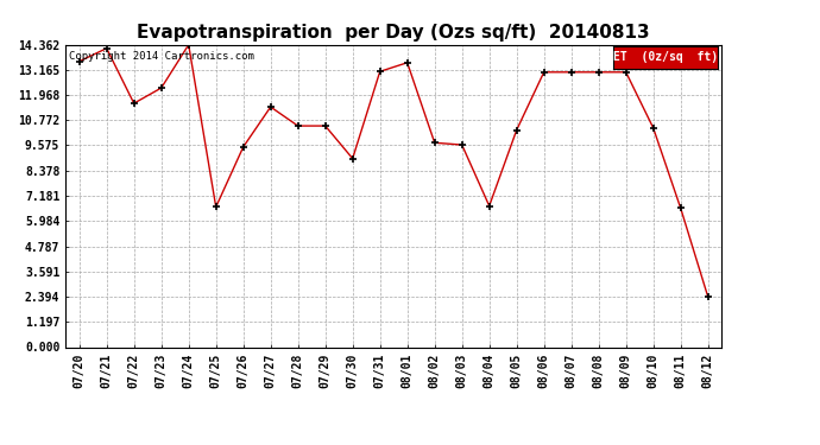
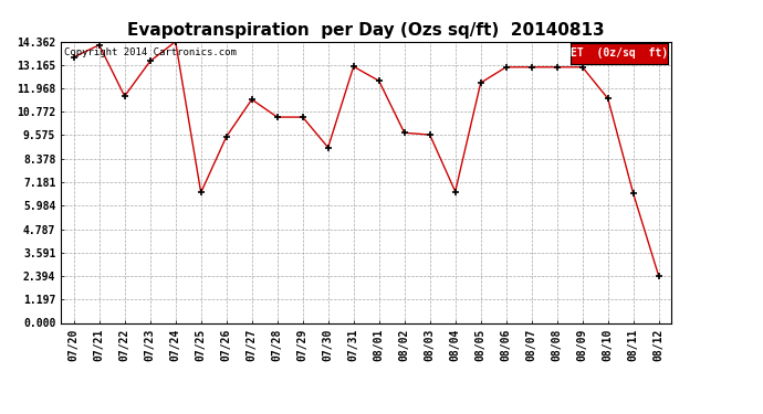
07/23: 12.3 -> 13.3
08/01: 13.5 -> 12.3
08/05: 10.3 -> 12.2
08/10: 10.4 -> 11.4
